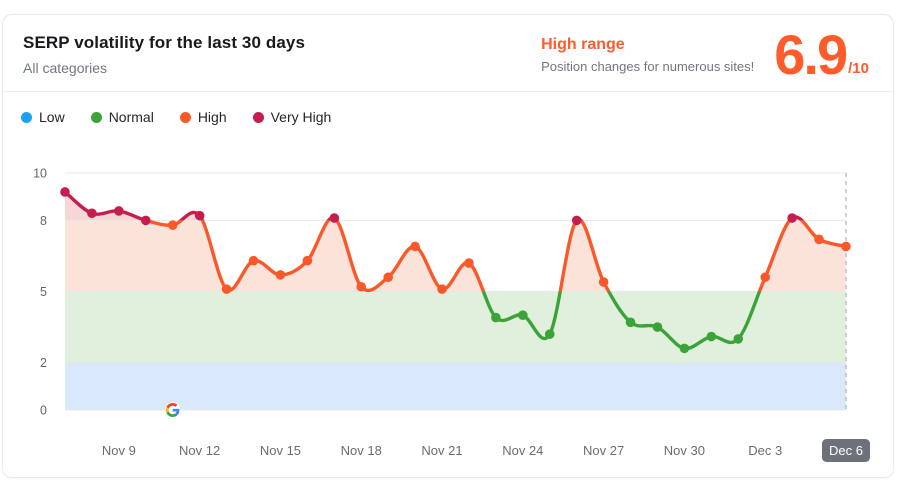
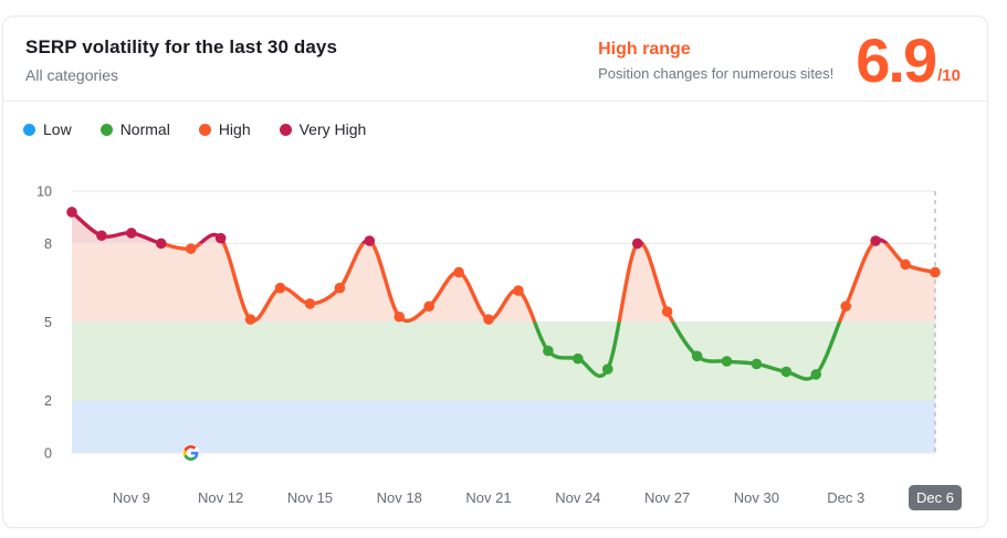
Nov 24: 4.0 -> 3.6
Nov 30: 2.6 -> 3.4
